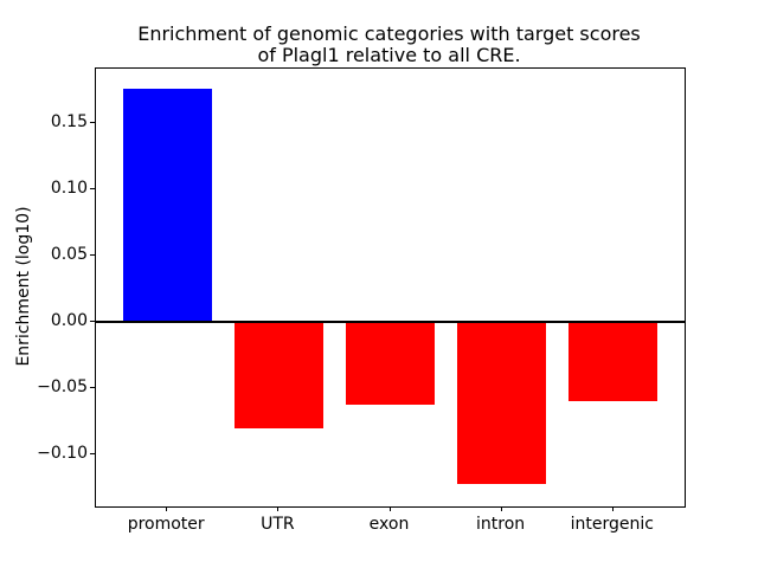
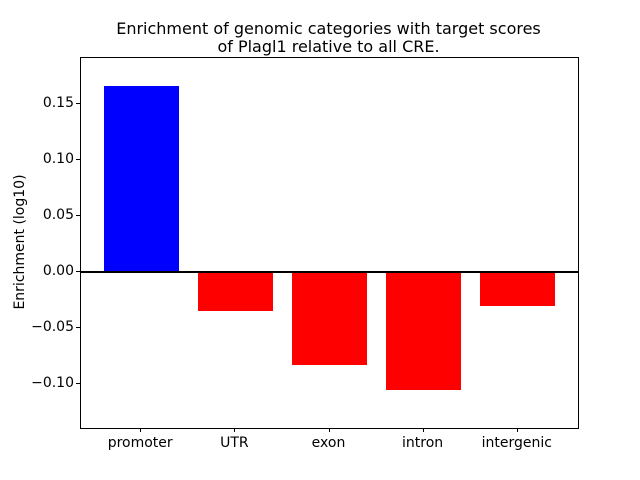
promoter: 0.176 -> 0.166
UTR: -0.080 -> -0.035
exon: -0.062 -> -0.083
intron: -0.122 -> -0.105
intergenic: -0.060 -> -0.030
